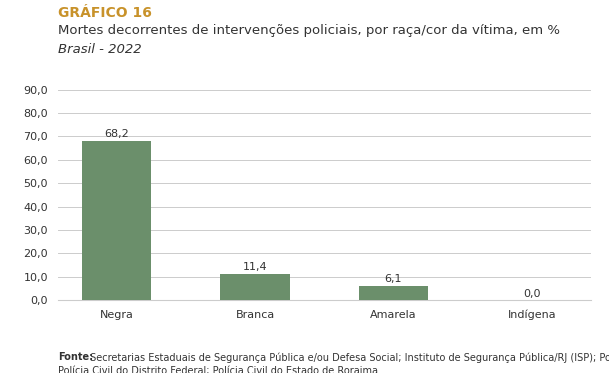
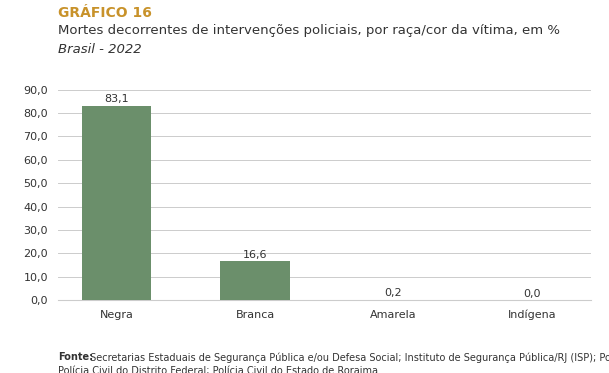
Negra: 68,2 -> 83,1
Branca: 11,4 -> 16,6
Amarela: 6,1 -> 0,2
